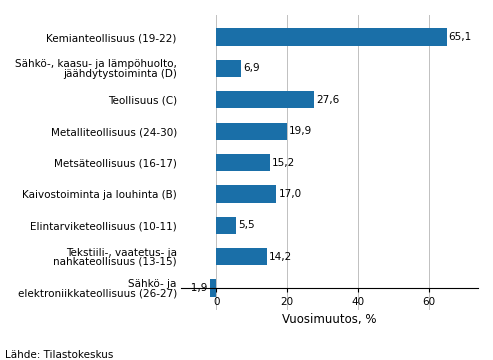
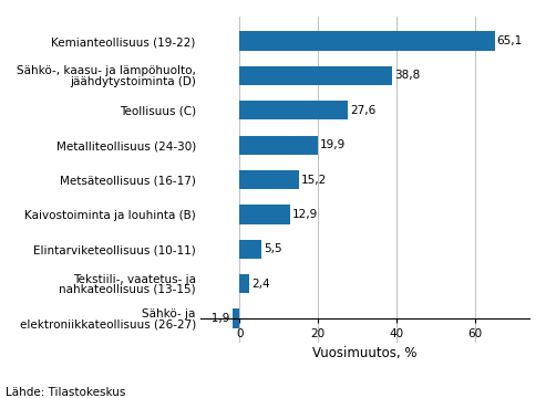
Sähkö-, kaasu- ja lämpöhuolto, jäähdytystoiminta (D): 6,9 -> 38,8
Kaivostoiminta ja louhinta (B): 17,0 -> 12,9
Tekstiili-, vaatetus- ja nahkateollisuus (13-15): 14,2 -> 2,4
